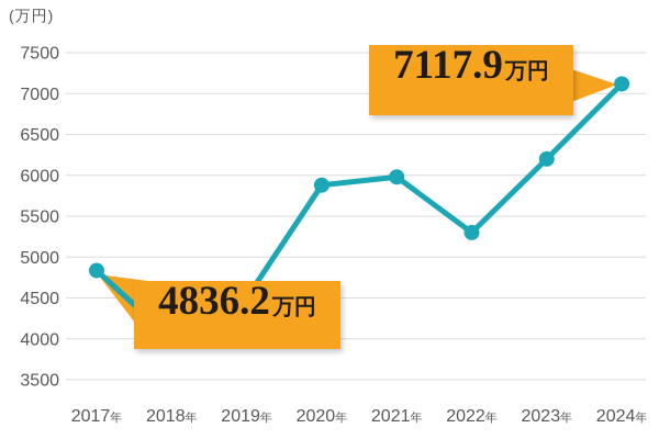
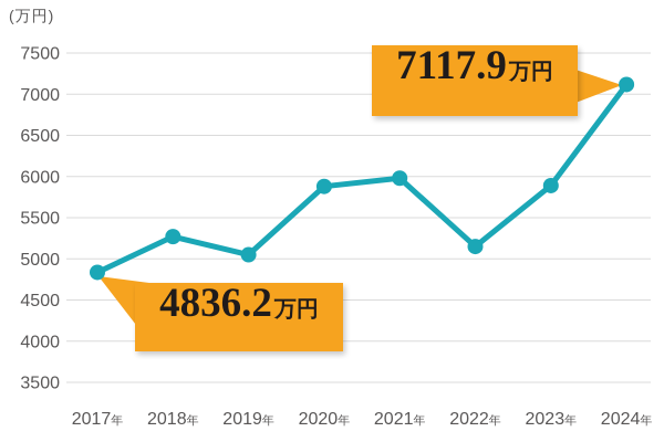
2018: 4000 -> 5300
2019: 4500 -> 5000
2022: 5300 -> 5200
2023: 6200 -> 5900
